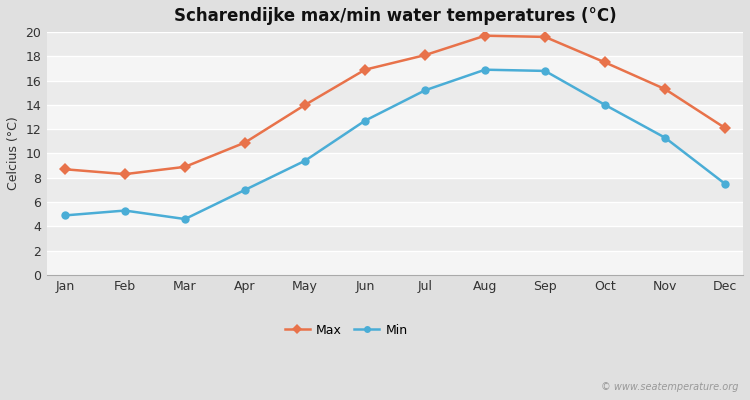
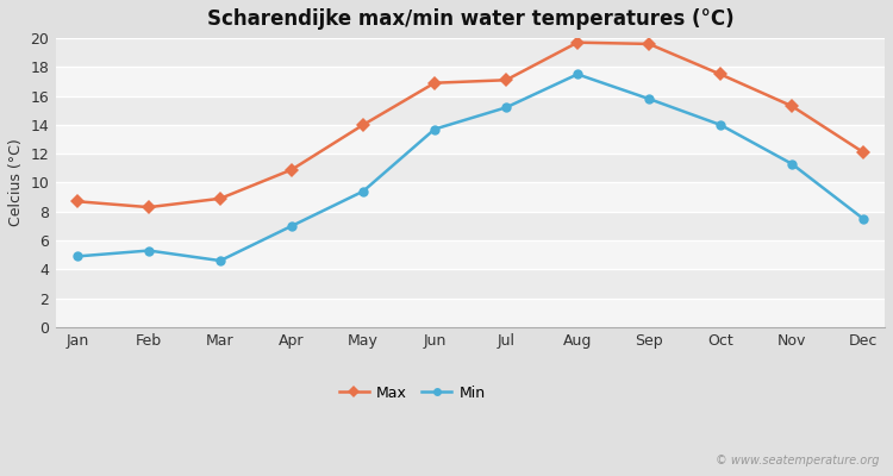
Min/Jun: 12.7 -> 13.7
Max/Jul: 18.1 -> 17.1
Min/Aug: 16.9 -> 17.5
Min/Sep: 16.8 -> 15.8
